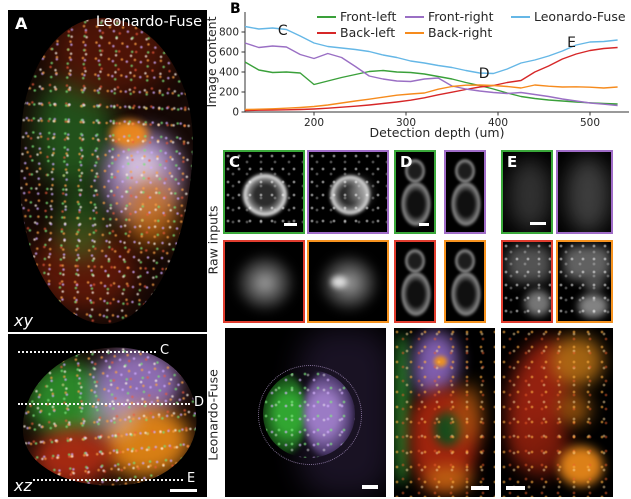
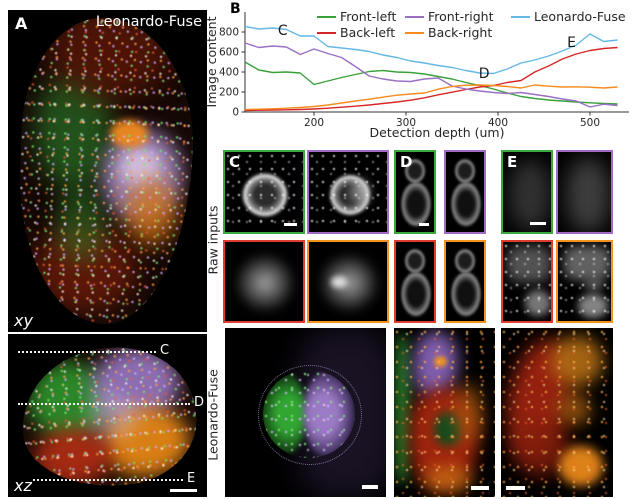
Front-right/200: 540 -> 630
Leonardo-Fuse/200: 690 -> 760
Front-right/500: 90 -> 50
Leonardo-Fuse/500: 700 -> 780
